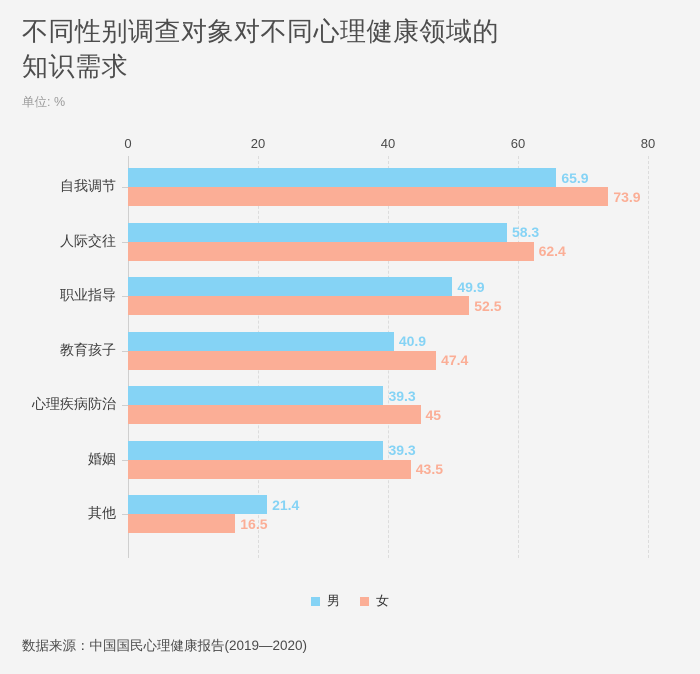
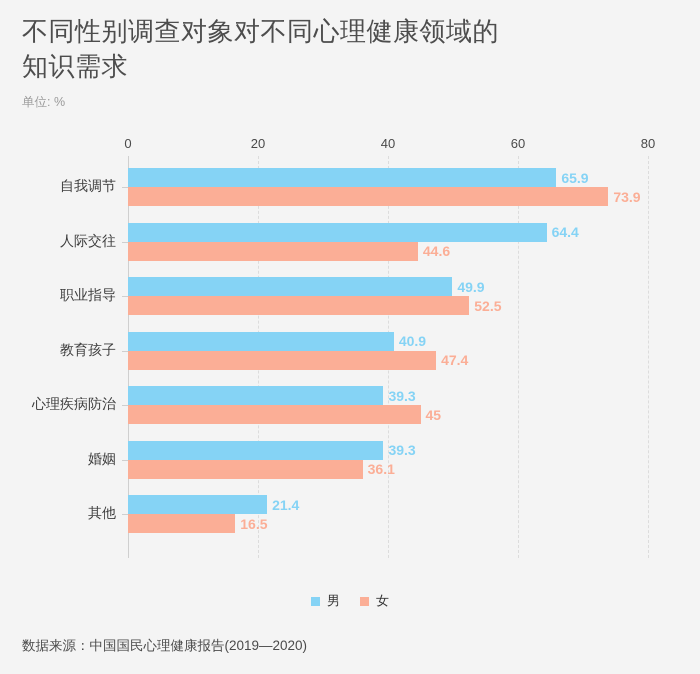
男/人际交往: 58.3 -> 64.4
女/人际交往: 62.4 -> 44.6
女/婚姻: 43.5 -> 36.1
